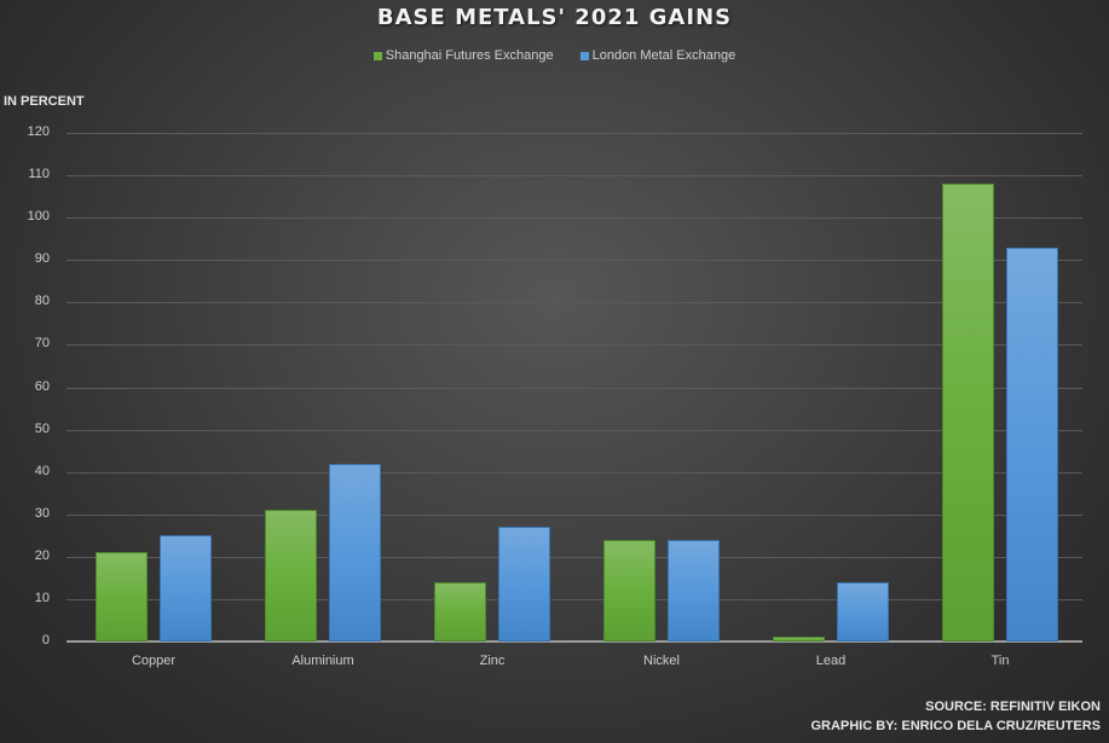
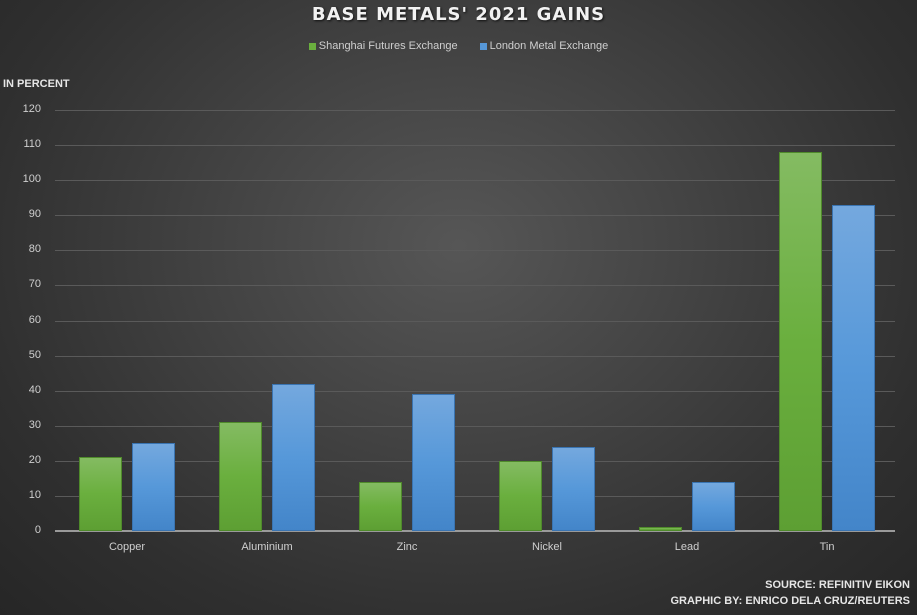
London Metal Exchange/Zinc: 27 -> 39
Shanghai Futures Exchange/Nickel: 24 -> 20
